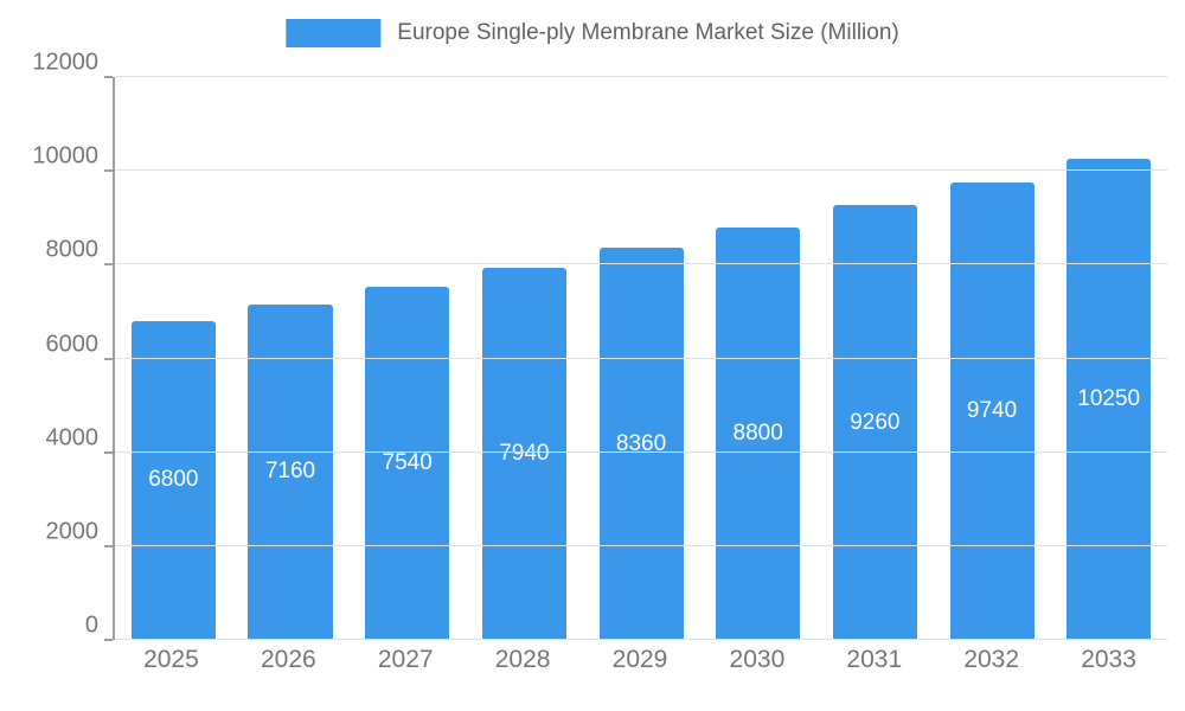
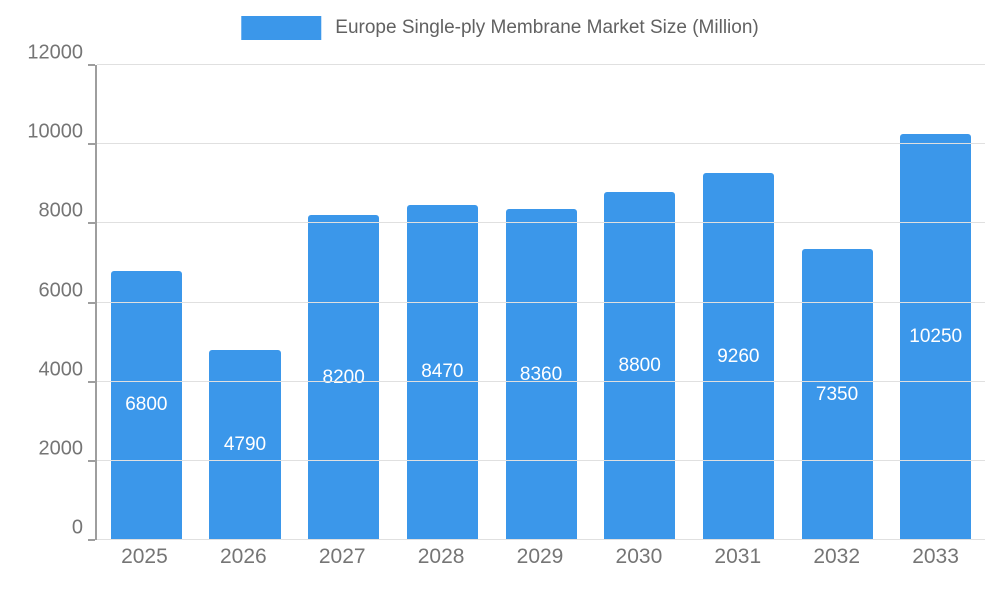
2026: 7160 -> 4790
2027: 7540 -> 8200
2028: 7940 -> 8470
2032: 9740 -> 7350
